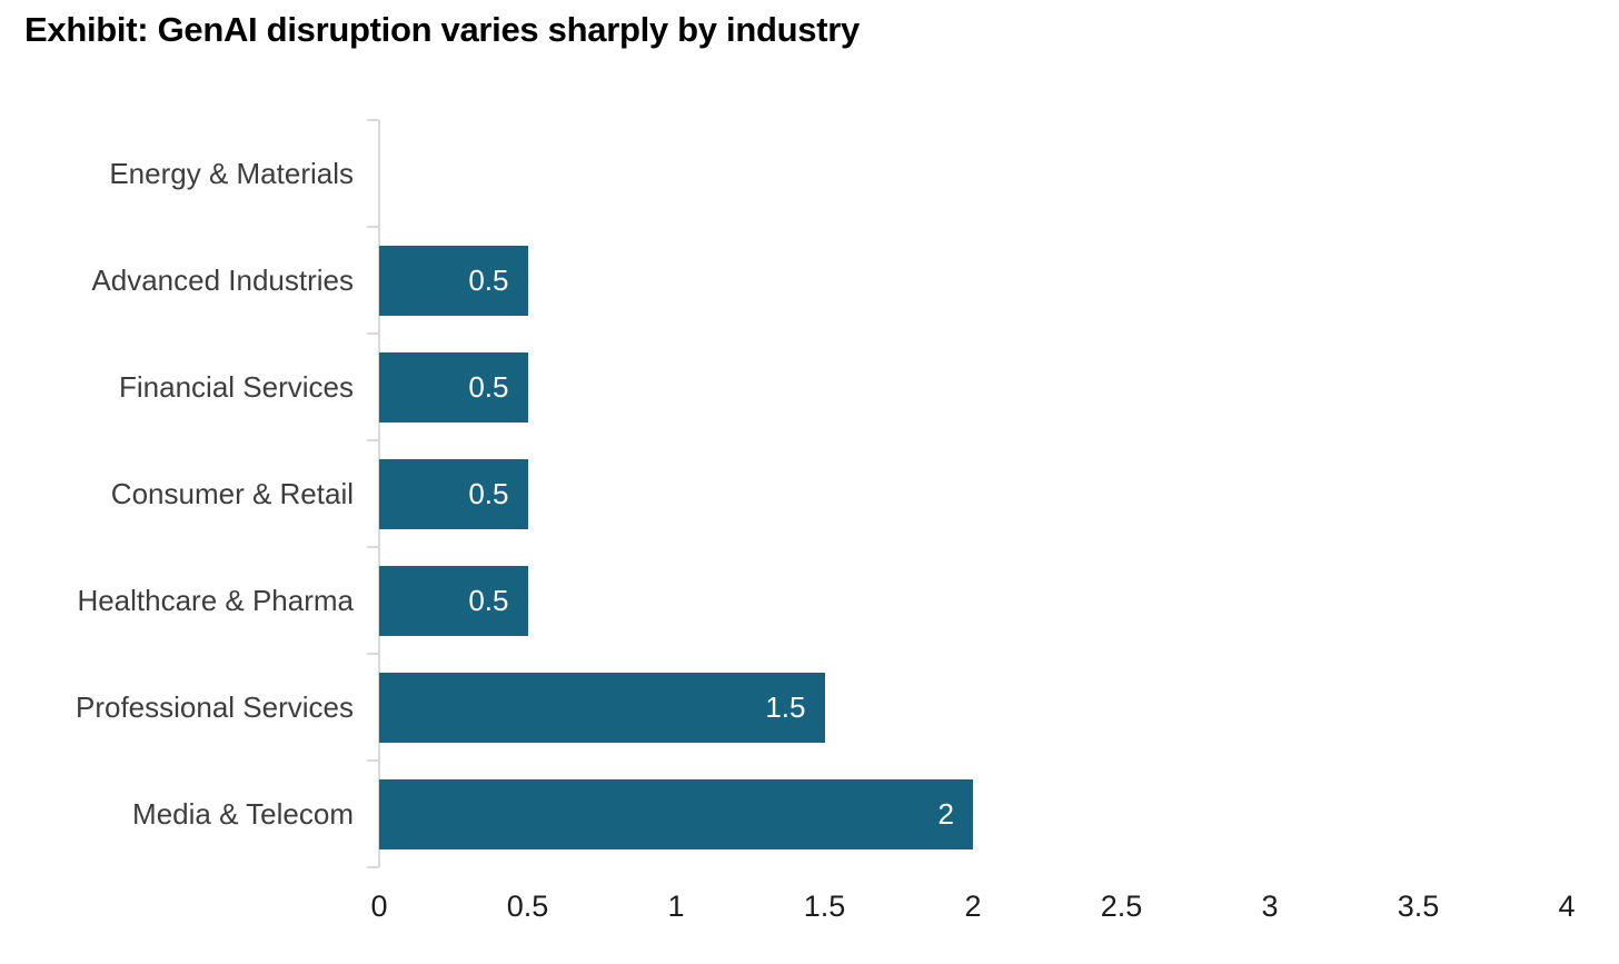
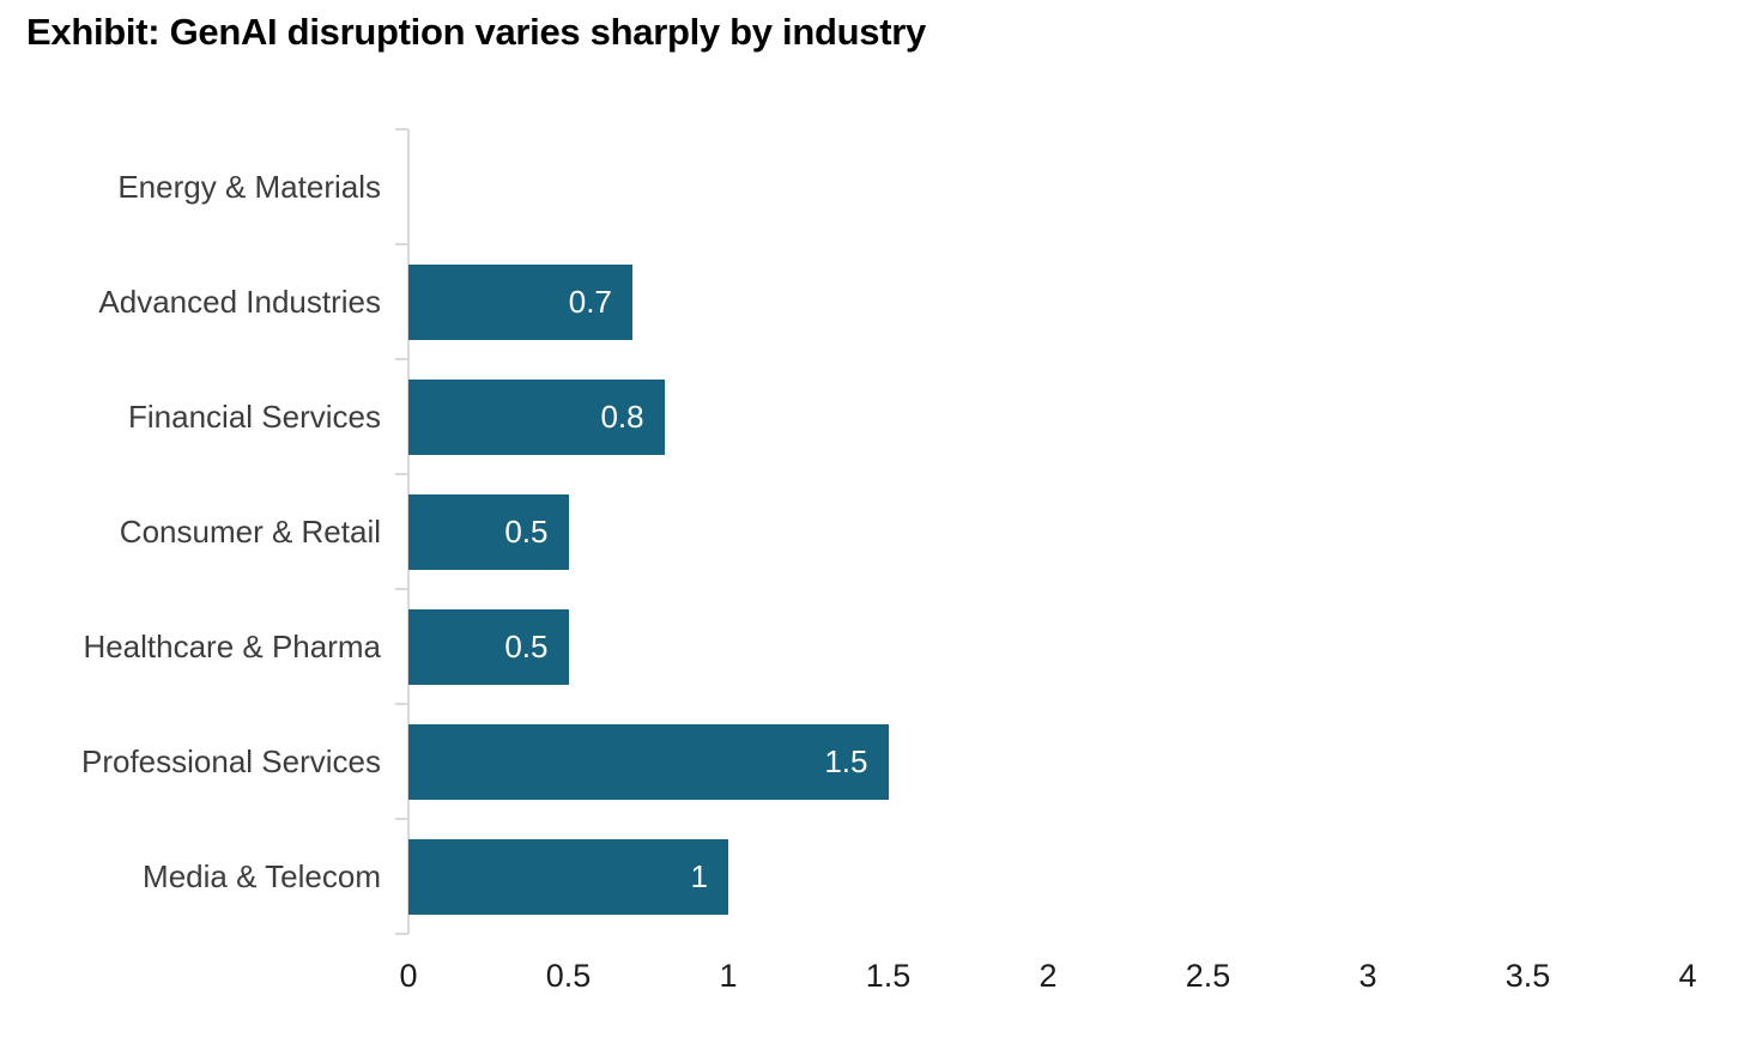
Advanced Industries: 0.5 -> 0.7
Financial Services: 0.5 -> 0.8
Media & Telecom: 2 -> 1
